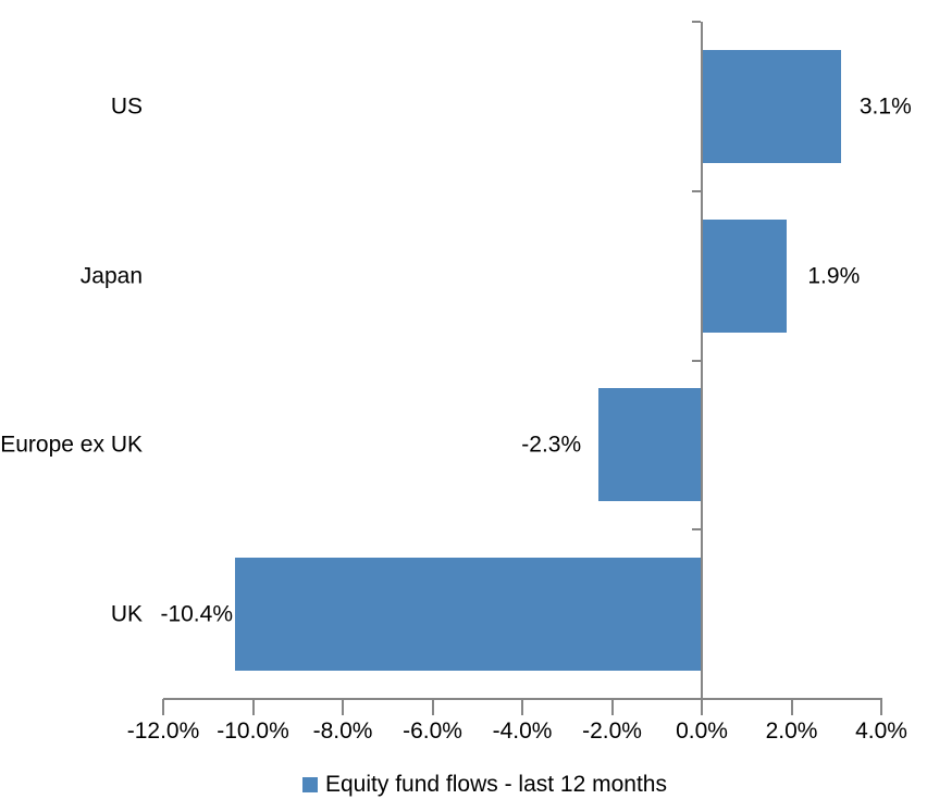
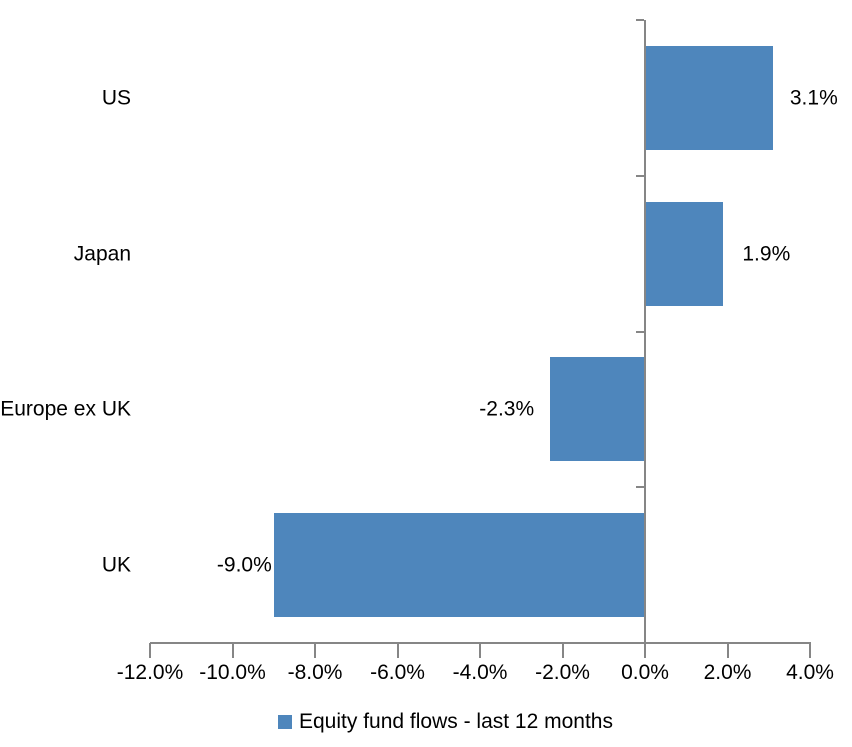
UK: -10.4% -> -9.0%
